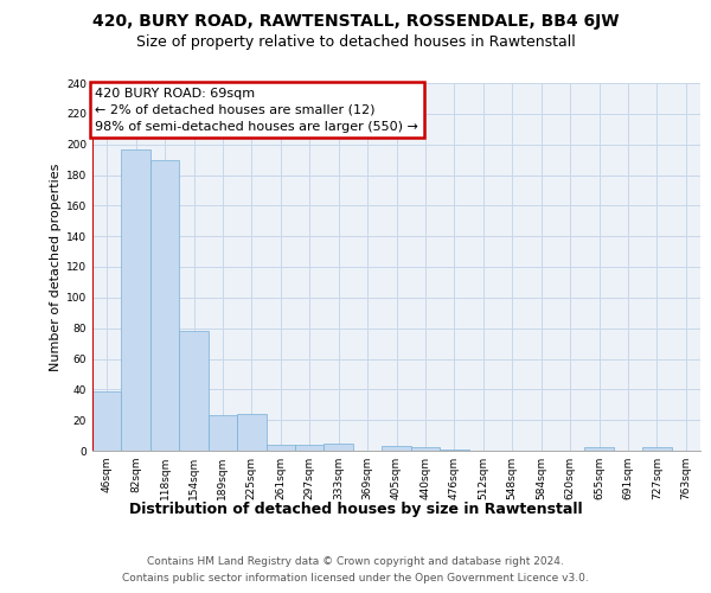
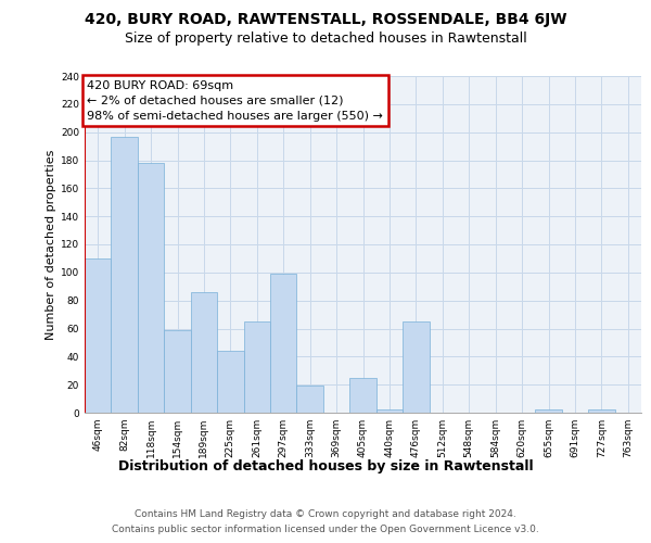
46sqm: 39 -> 110
118sqm: 190 -> 178
154sqm: 78 -> 59
189sqm: 23 -> 86
225sqm: 24 -> 44
261sqm: 4 -> 65
297sqm: 4 -> 99
333sqm: 5 -> 19
405sqm: 3 -> 25
476sqm: 1 -> 65
